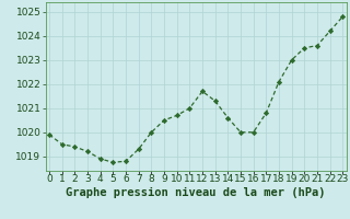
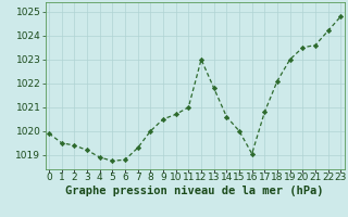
12: 1021.70 -> 1023.00
13: 1021.30 -> 1021.80
16: 1020.00 -> 1019.05
